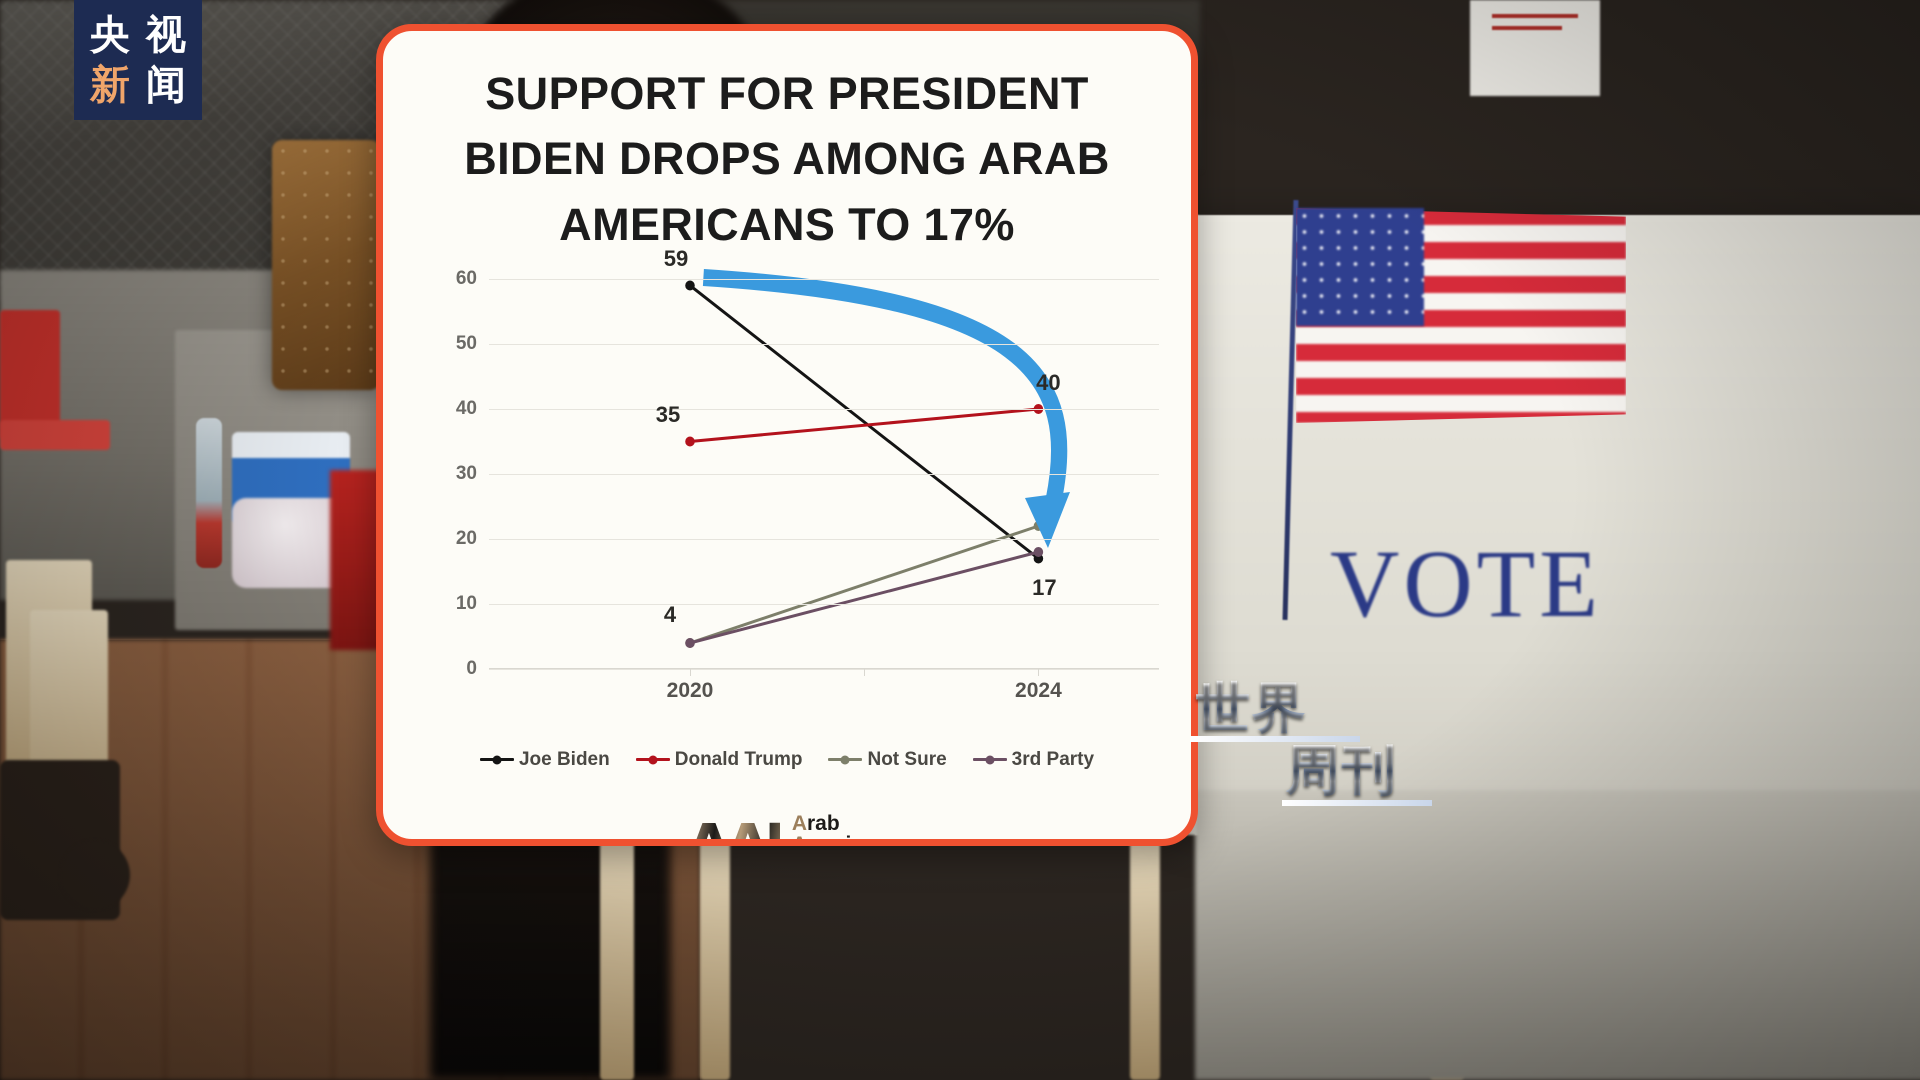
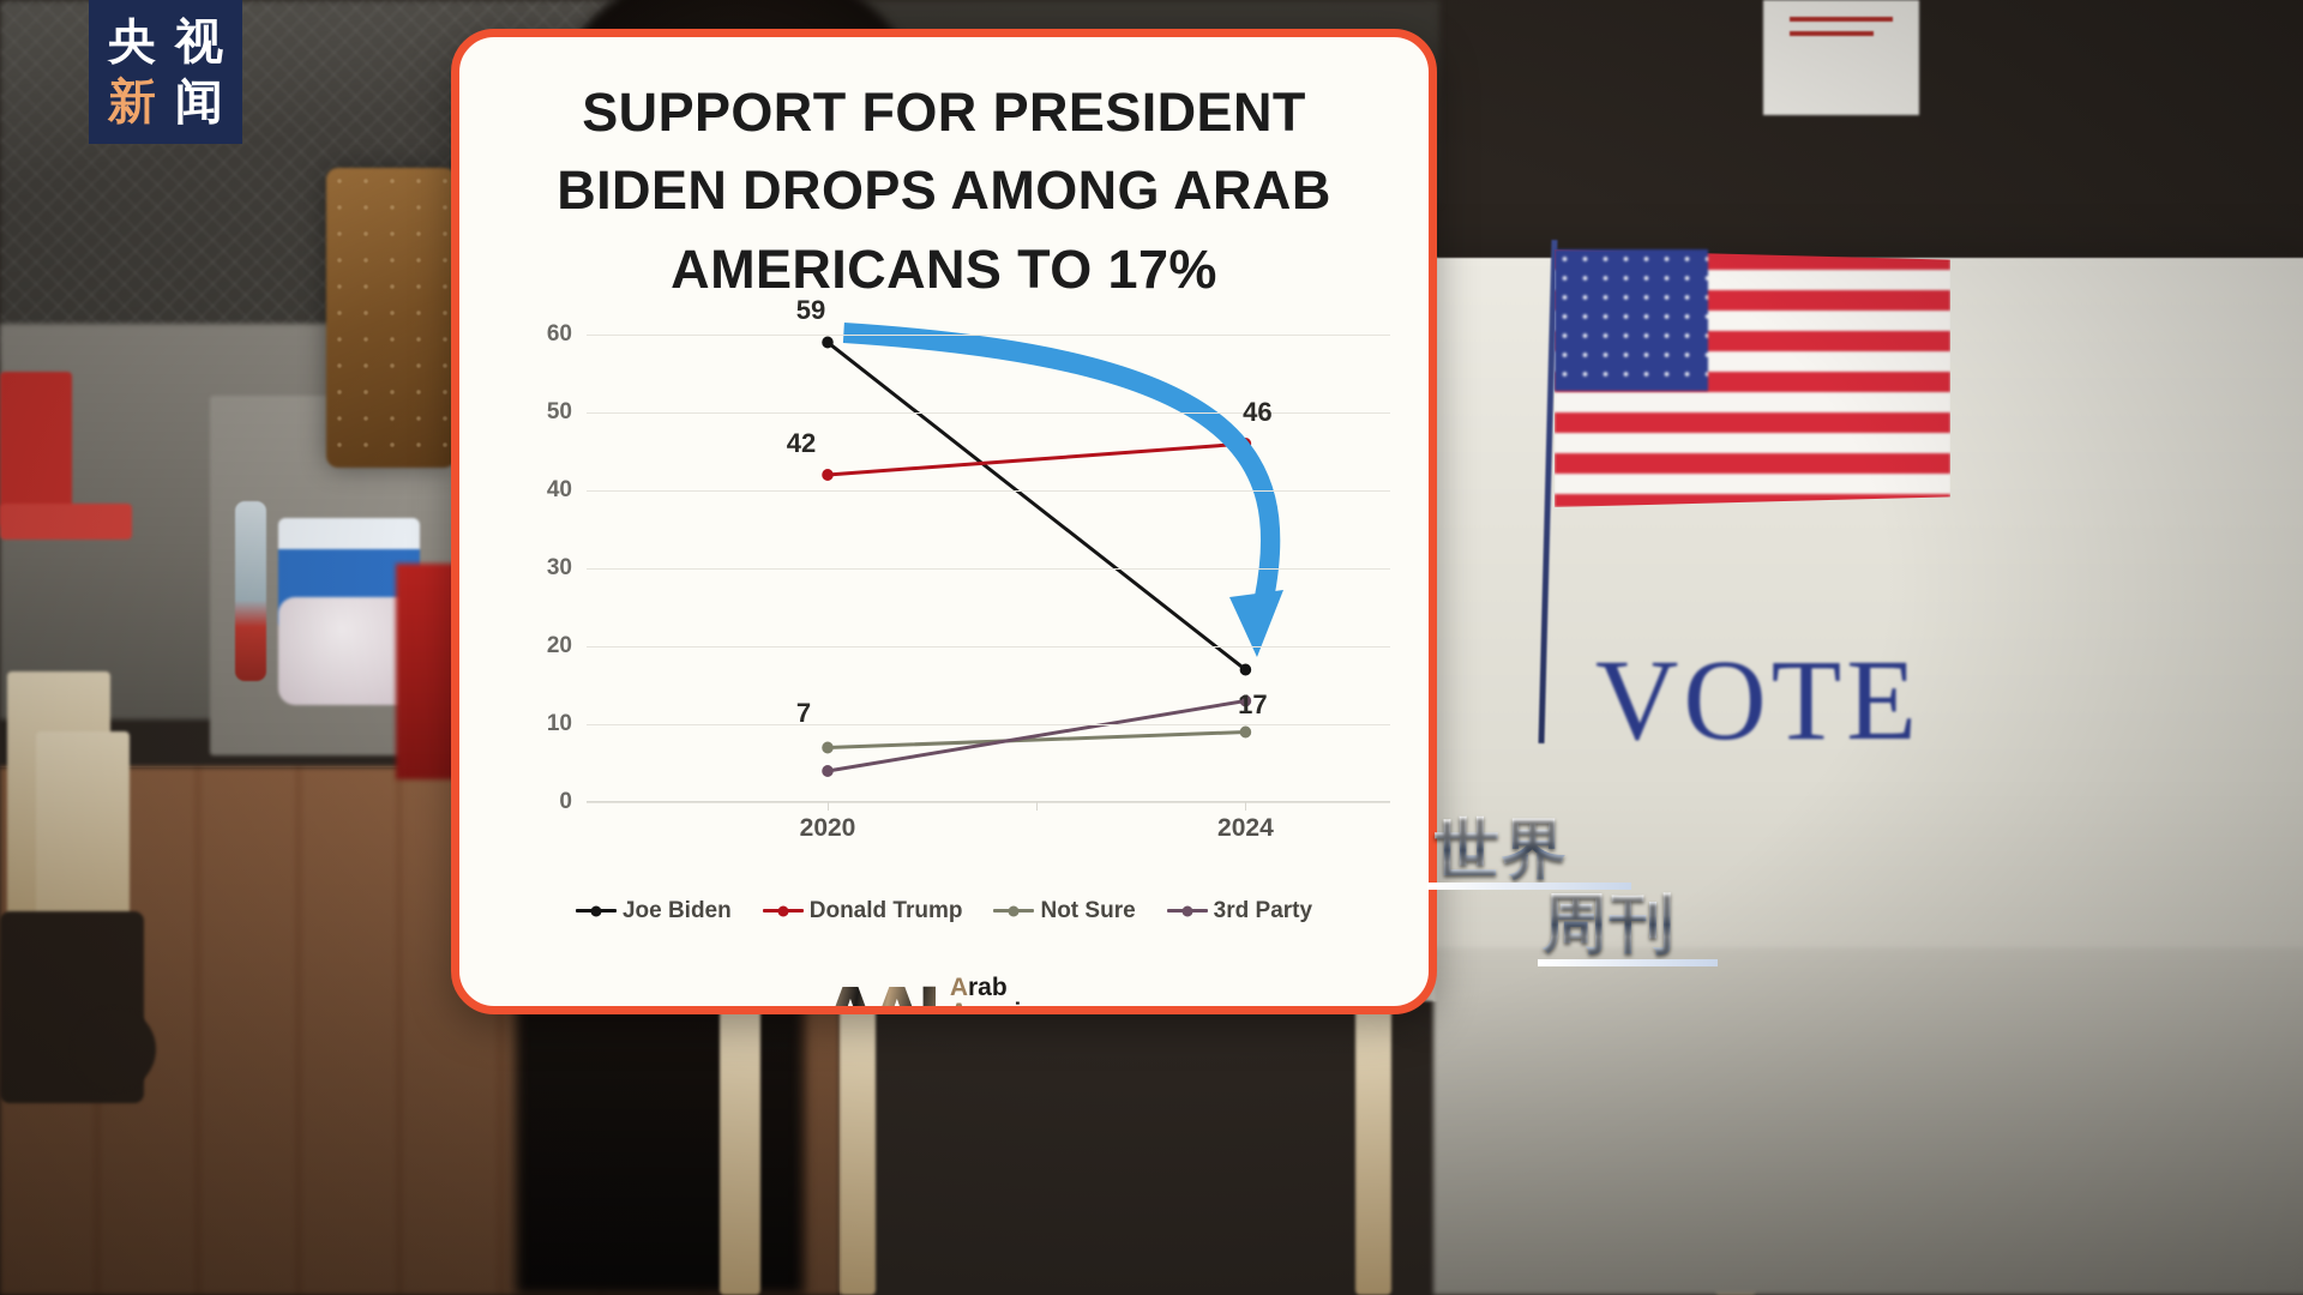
Donald Trump/2020: 35 -> 42
Not Sure/2020: 4 -> 7
Donald Trump/2024: 40 -> 46
Not Sure/2024: 22 -> 9
3rd Party/2024: 18 -> 13
